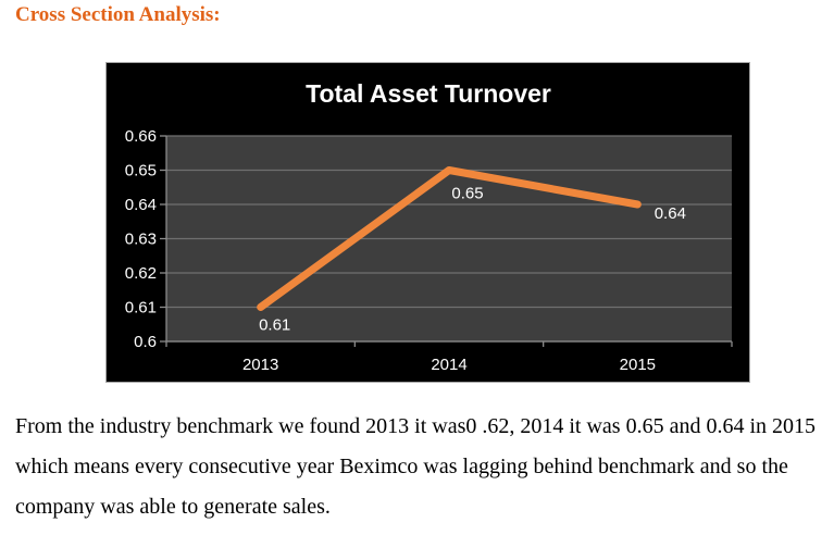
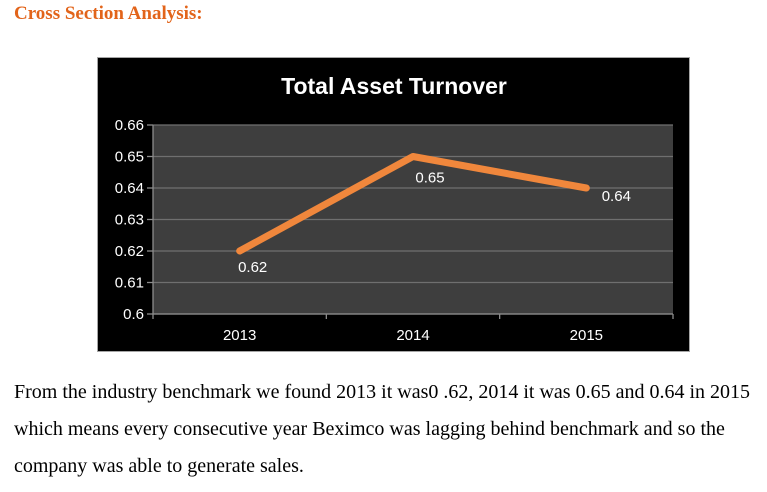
2013: 0.61 -> 0.62
